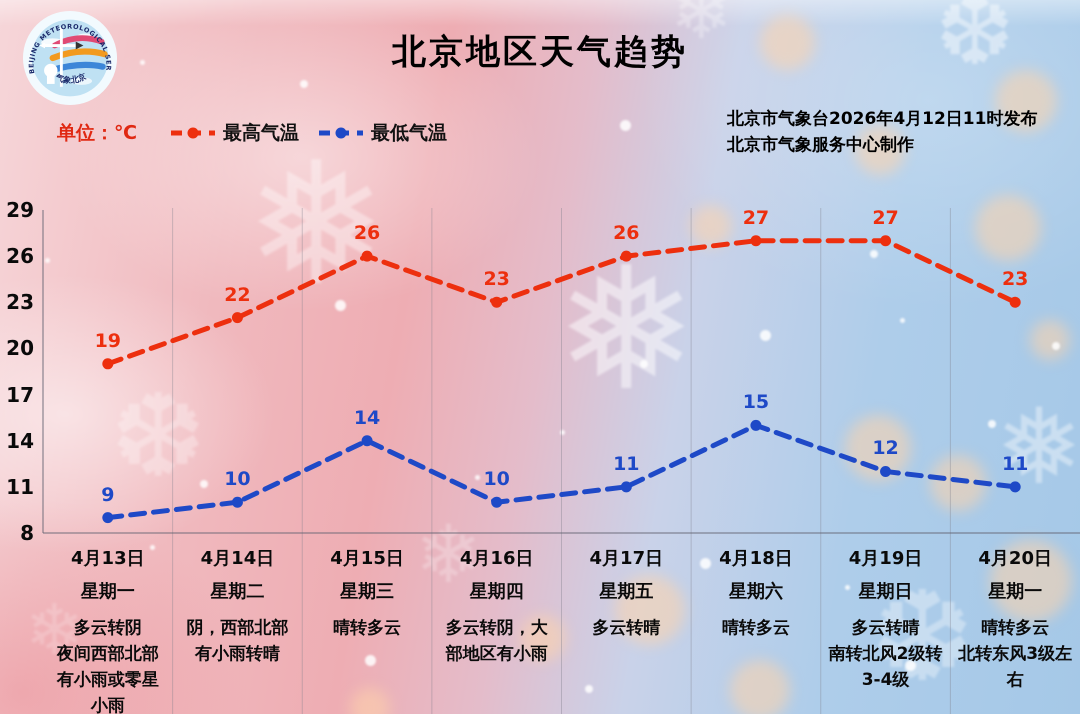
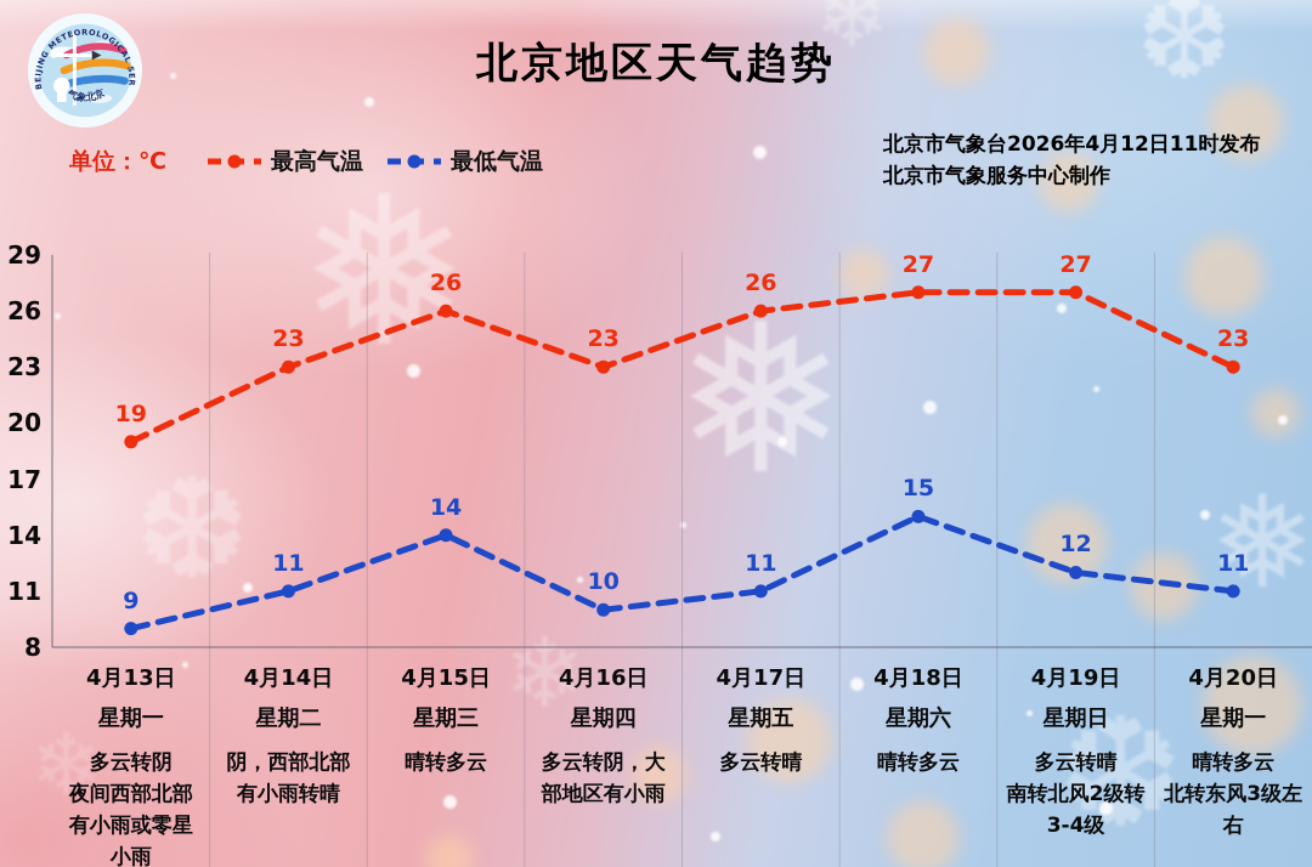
最高气温/4月14日: 22 -> 23
最低气温/4月14日: 10 -> 11
